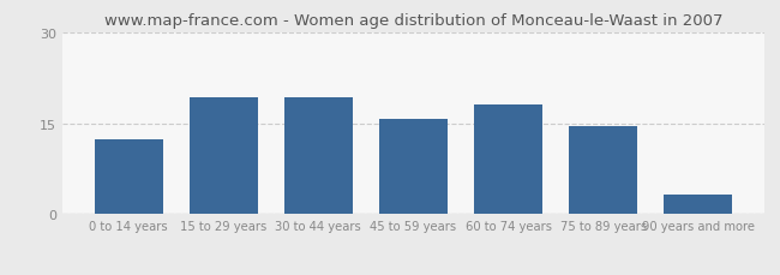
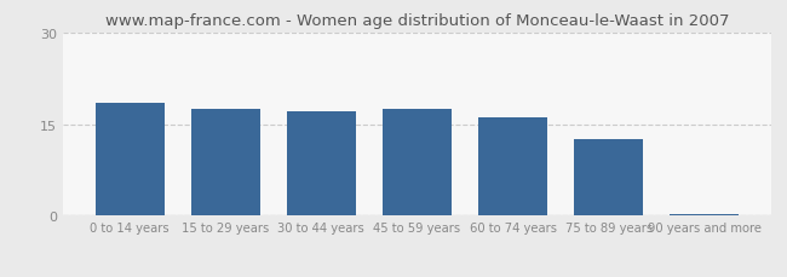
0 to 14 years: 12.4 -> 18.5
15 to 29 years: 19.2 -> 17.5
30 to 44 years: 19.2 -> 17.0
45 to 59 years: 15.6 -> 17.5
60 to 74 years: 18.0 -> 16.0
75 to 89 years: 14.6 -> 12.5
90 years and more: 3.2 -> 0.3
